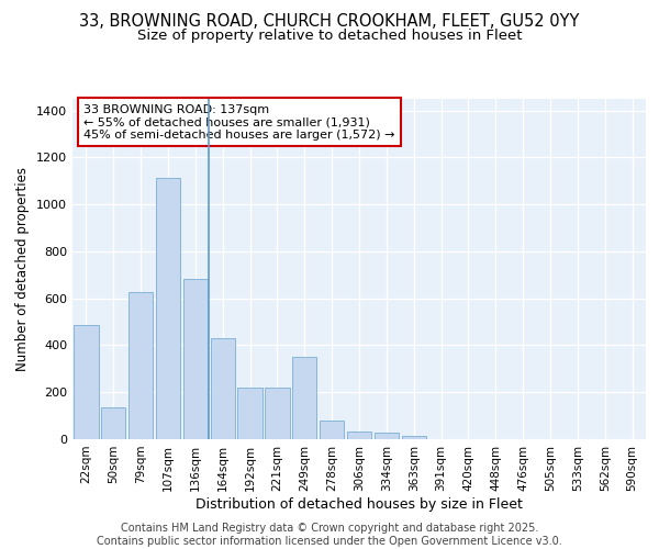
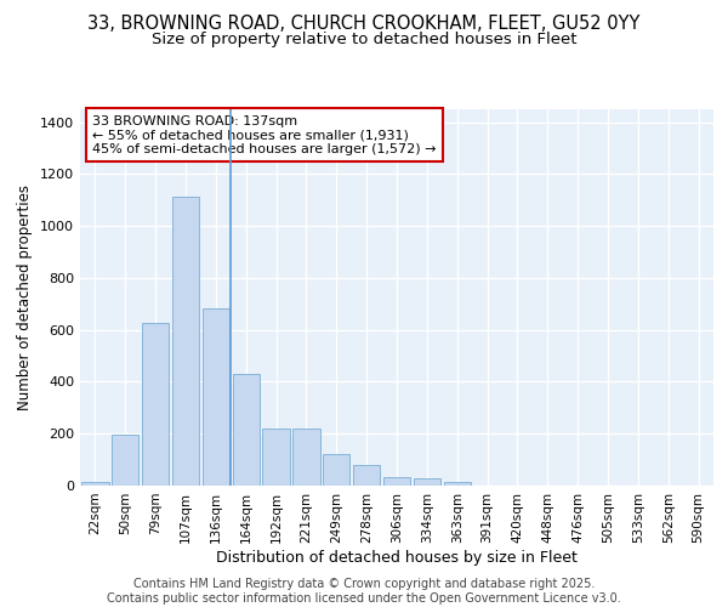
22sqm: 485 -> 15
50sqm: 135 -> 195
249sqm: 350 -> 120
